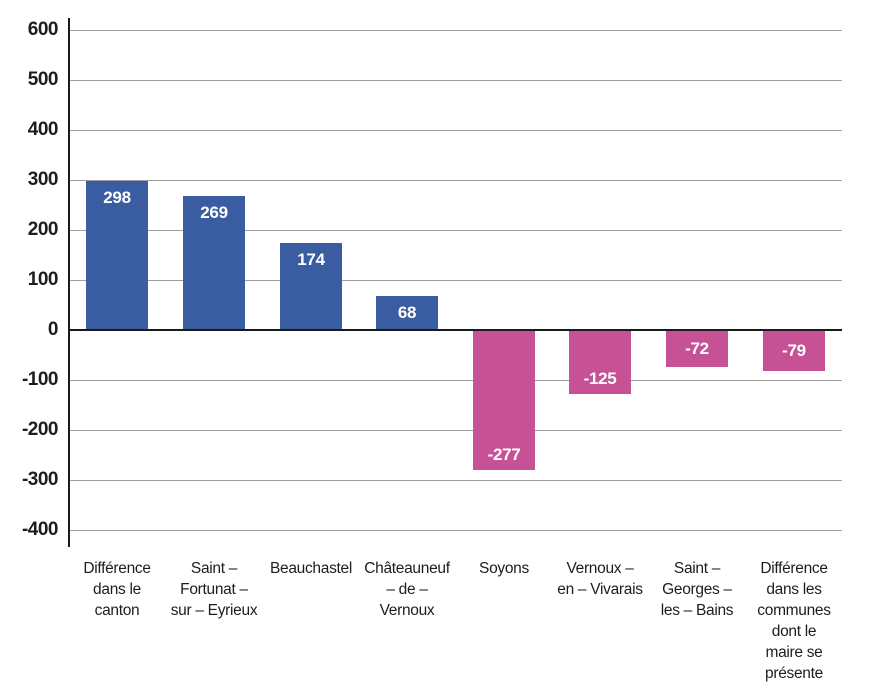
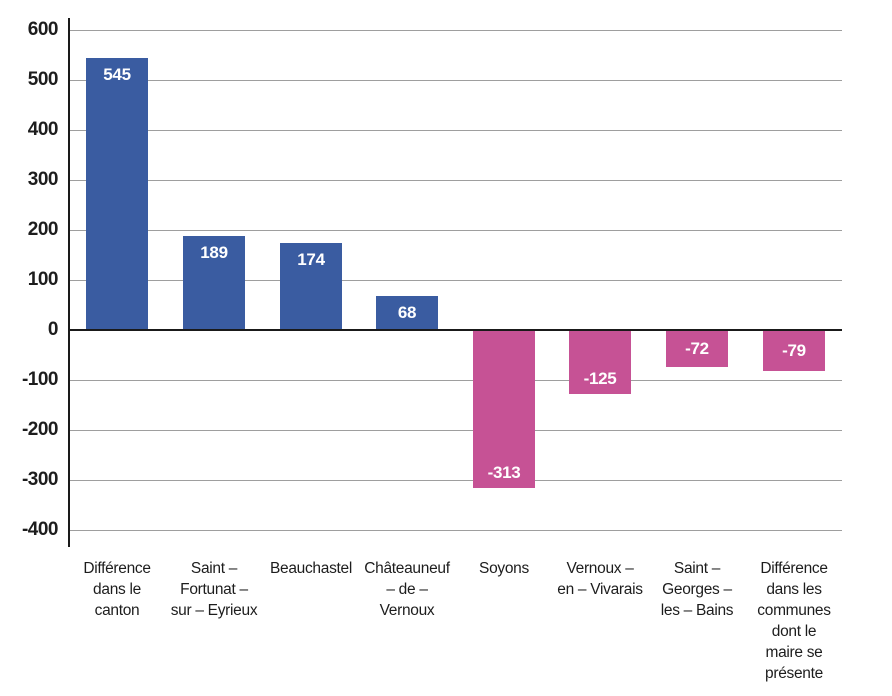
Différence dans le canton: 298 -> 545
Saint – Fortunat – sur – Eyrieux: 269 -> 189
Soyons: -277 -> -313
